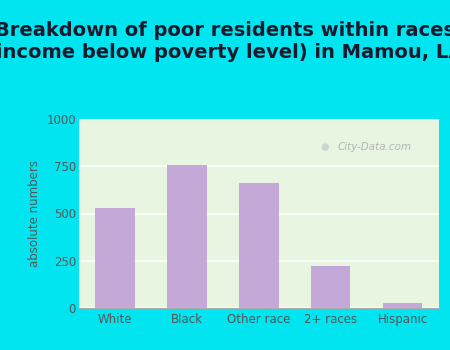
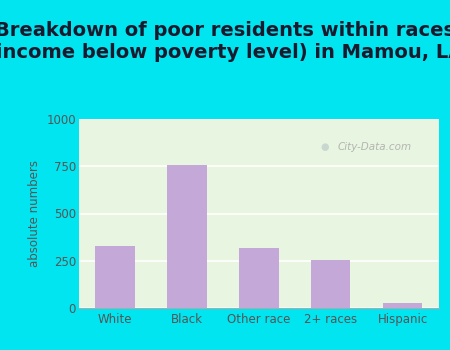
White: 530 -> 330
Other race: 660 -> 320
2+ races: 220 -> 260
